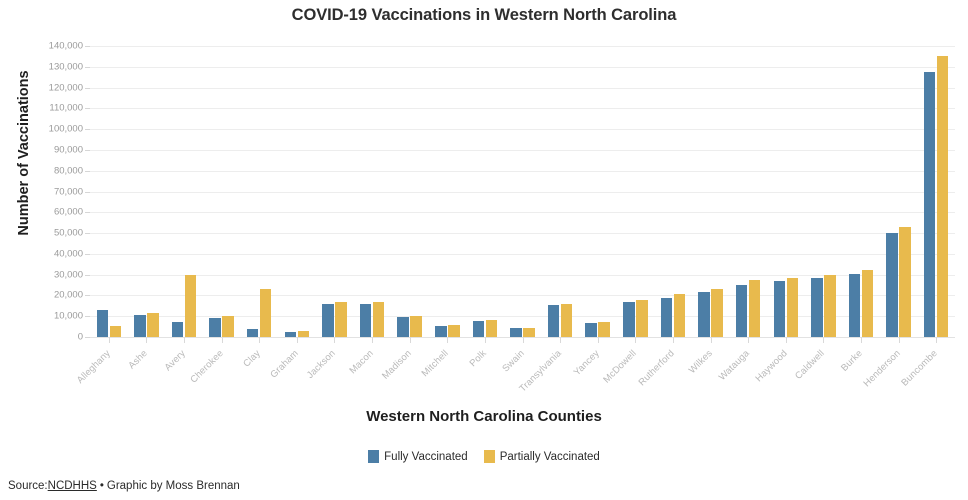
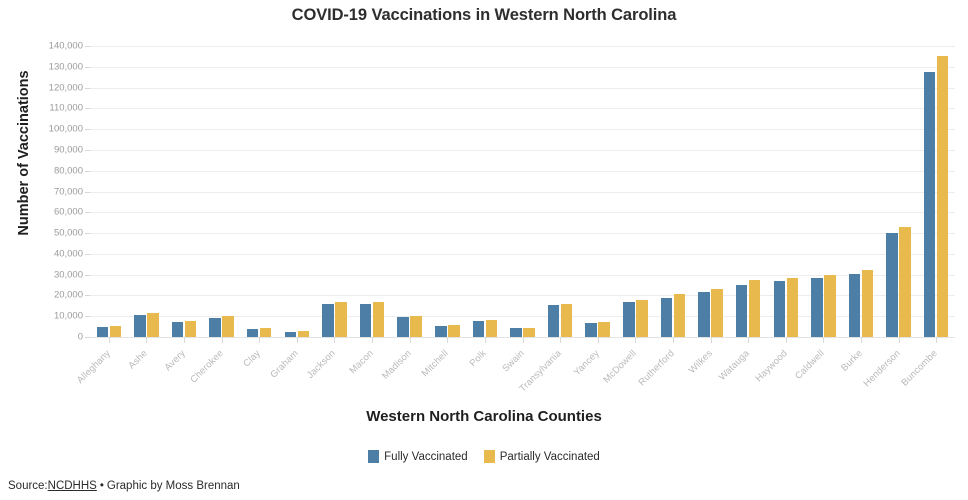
Fully Vaccinated/Alleghany: 13000 -> 5000
Partially Vaccinated/Avery: 30000 -> 8000
Partially Vaccinated/Clay: 23000 -> 4000
